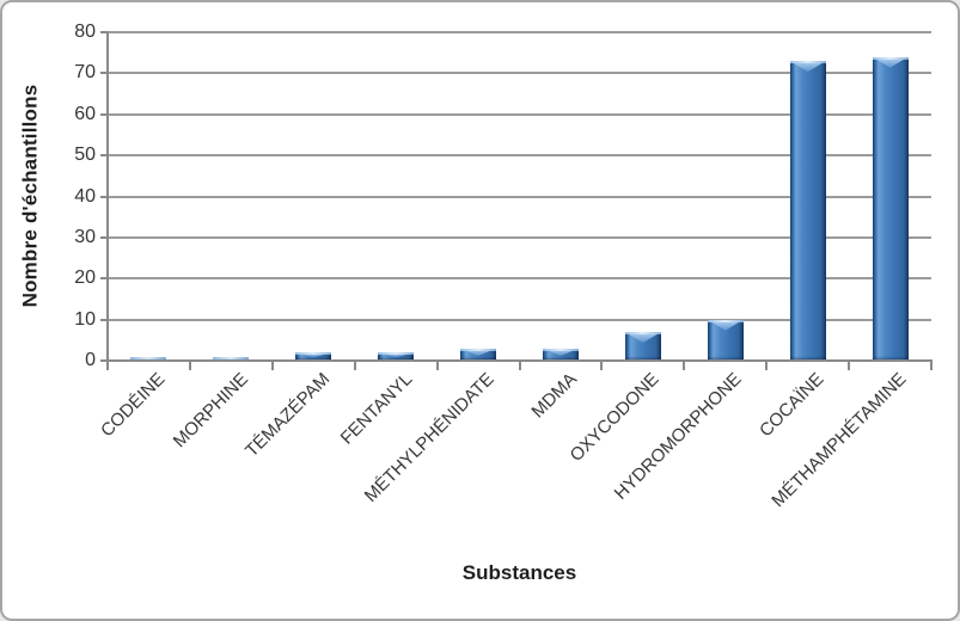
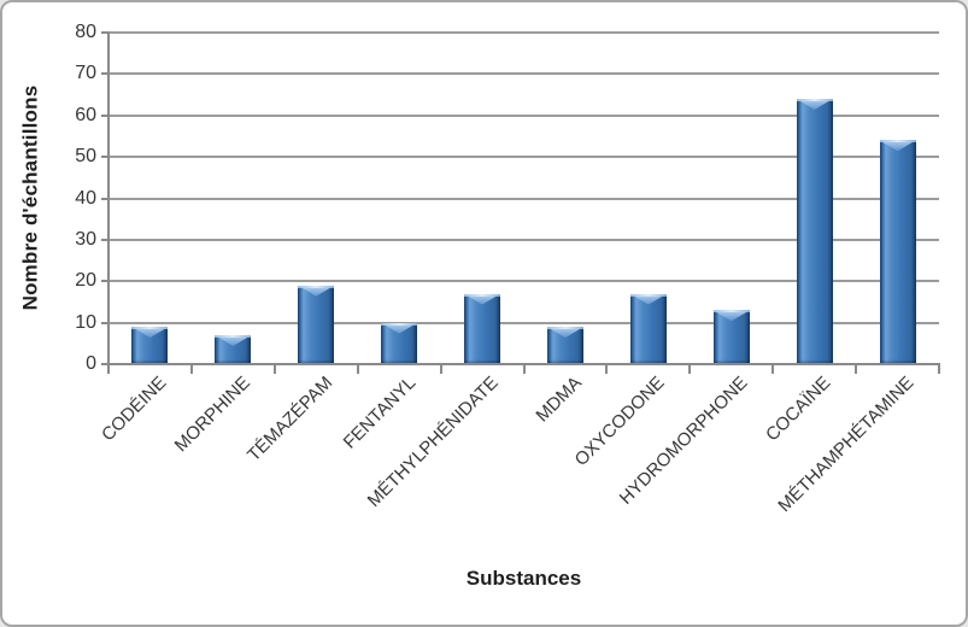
CODÉINE: 1 -> 9
MORPHINE: 1 -> 7
TÉMAZÉPAM: 2 -> 19
FENTANYL: 2 -> 10
MÉTHYLPHÉNIDATE: 3 -> 17
MDMA: 3 -> 9
OXYCODONE: 7 -> 17
HYDROMORPHONE: 10 -> 13
COCAÏNE: 73 -> 64
MÉTHAMPHÉTAMINE: 74 -> 54
